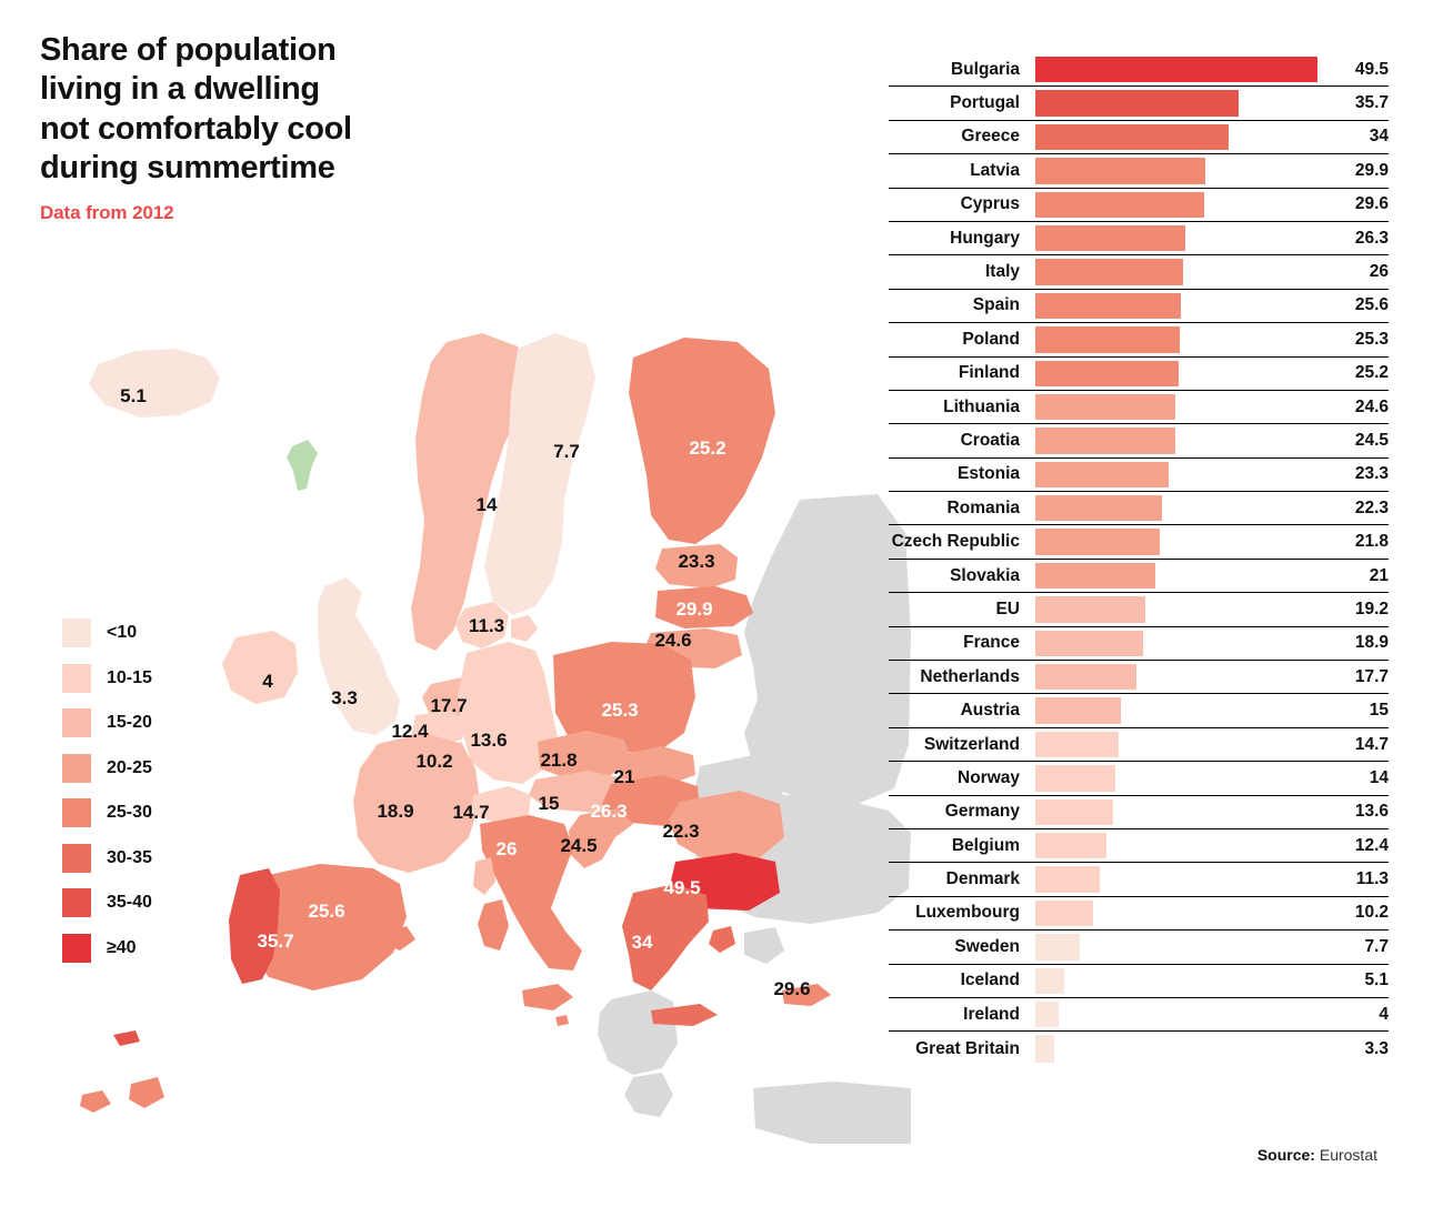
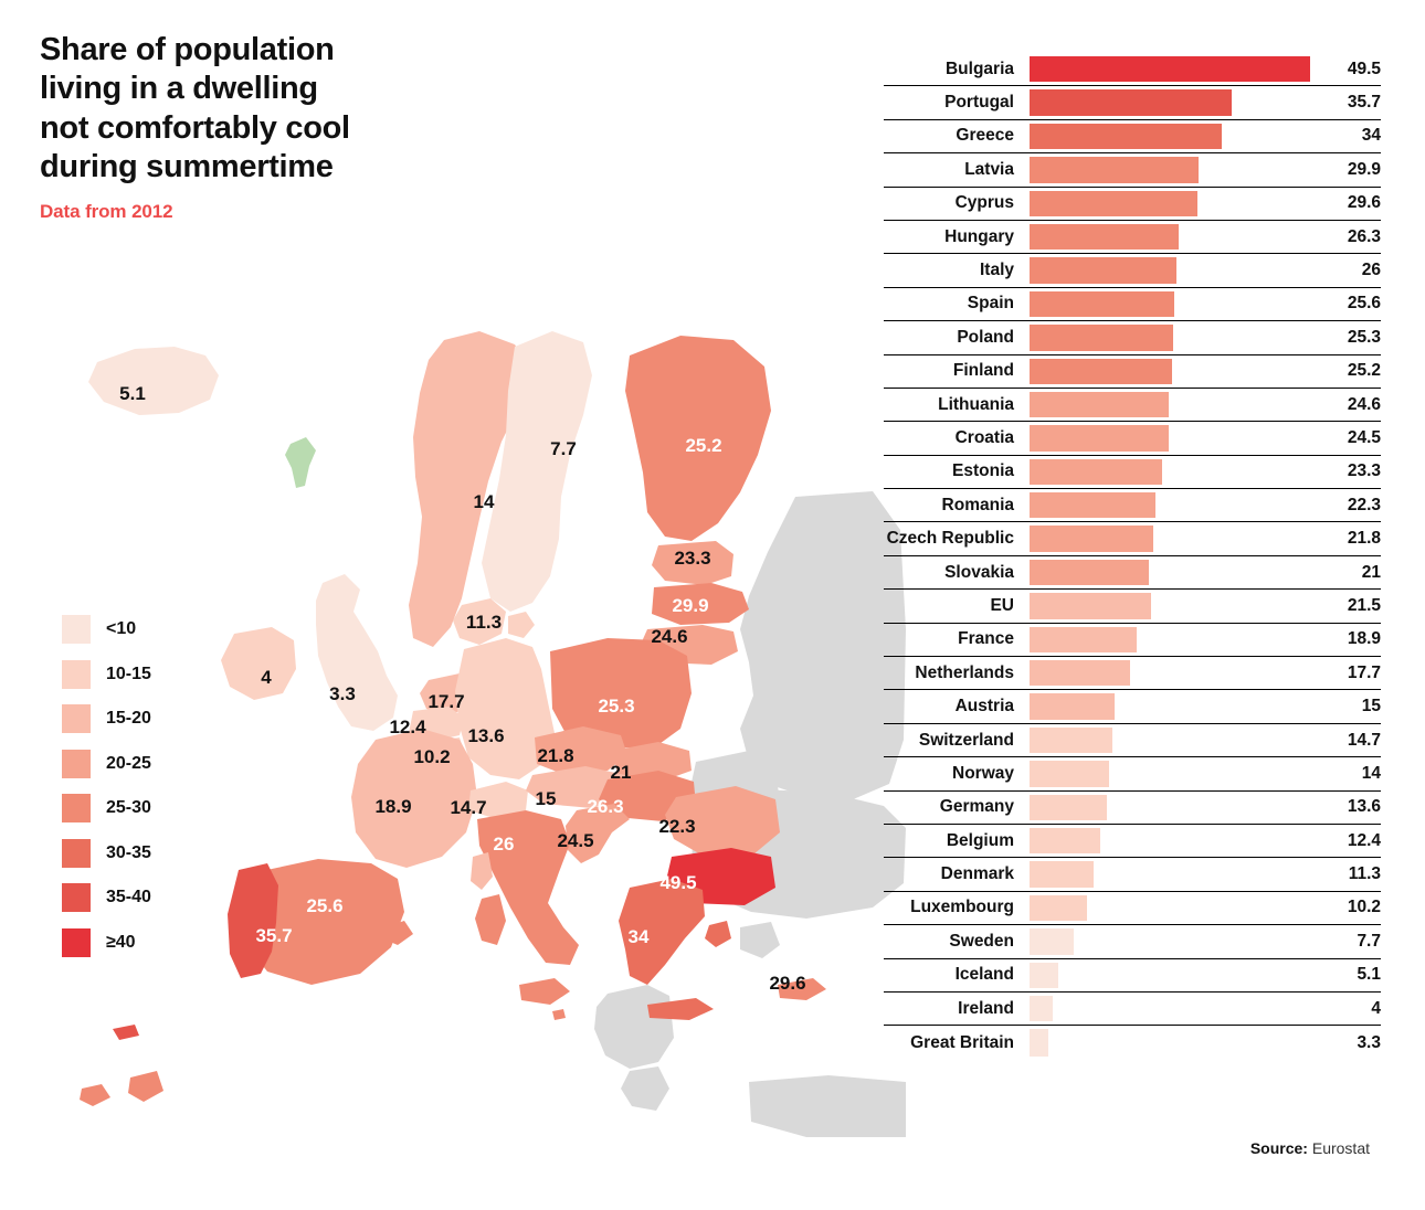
EU: 19.2 -> 21.5
